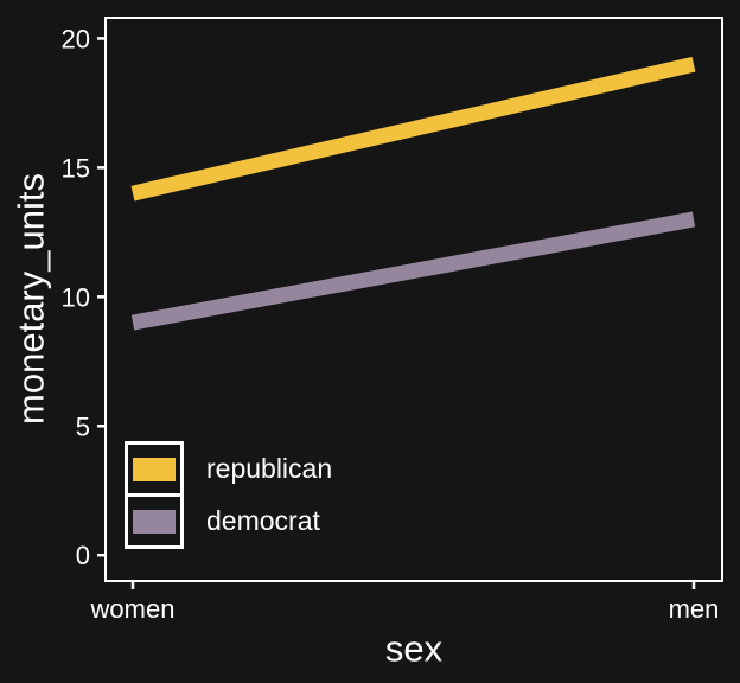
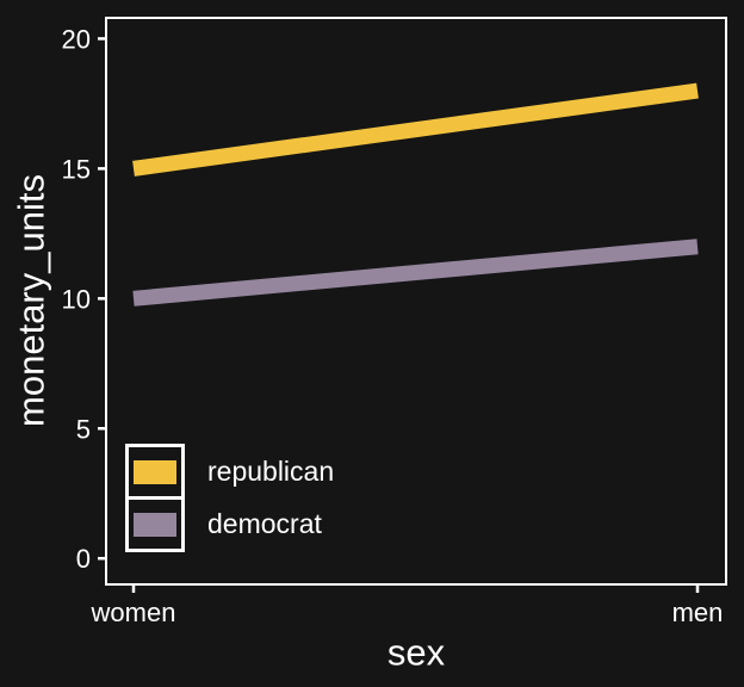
republican/women: 14 -> 15
democrat/women: 9 -> 10
republican/men: 19 -> 18
democrat/men: 13 -> 12
